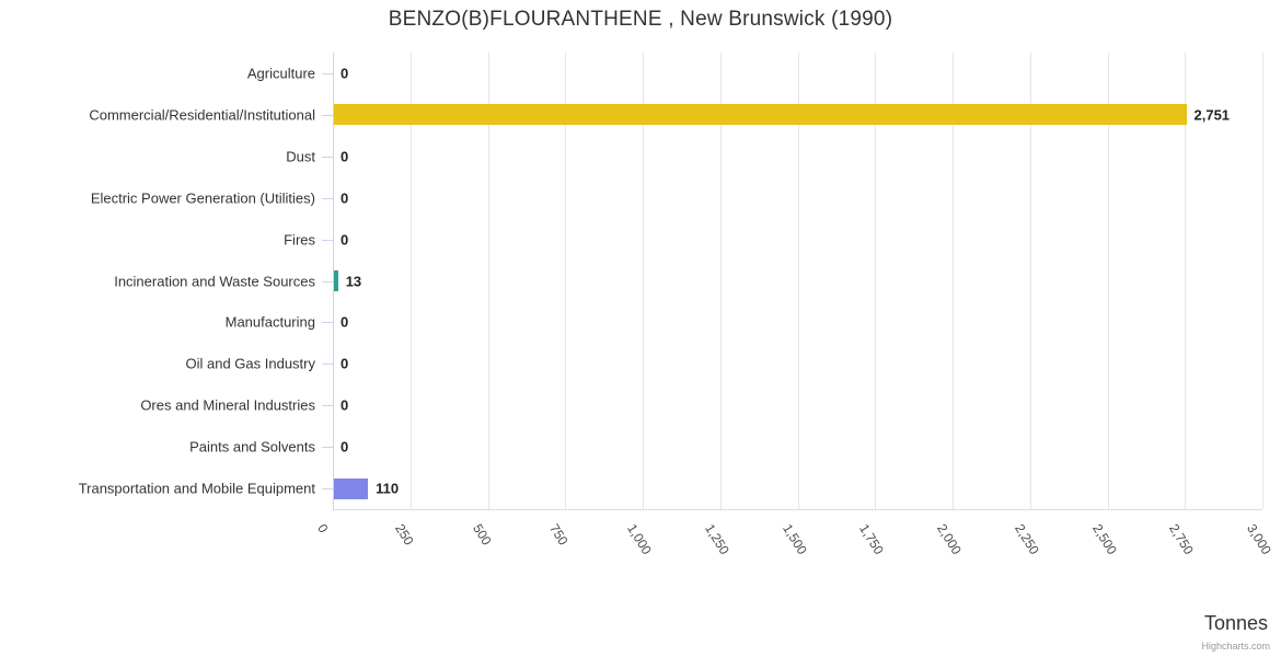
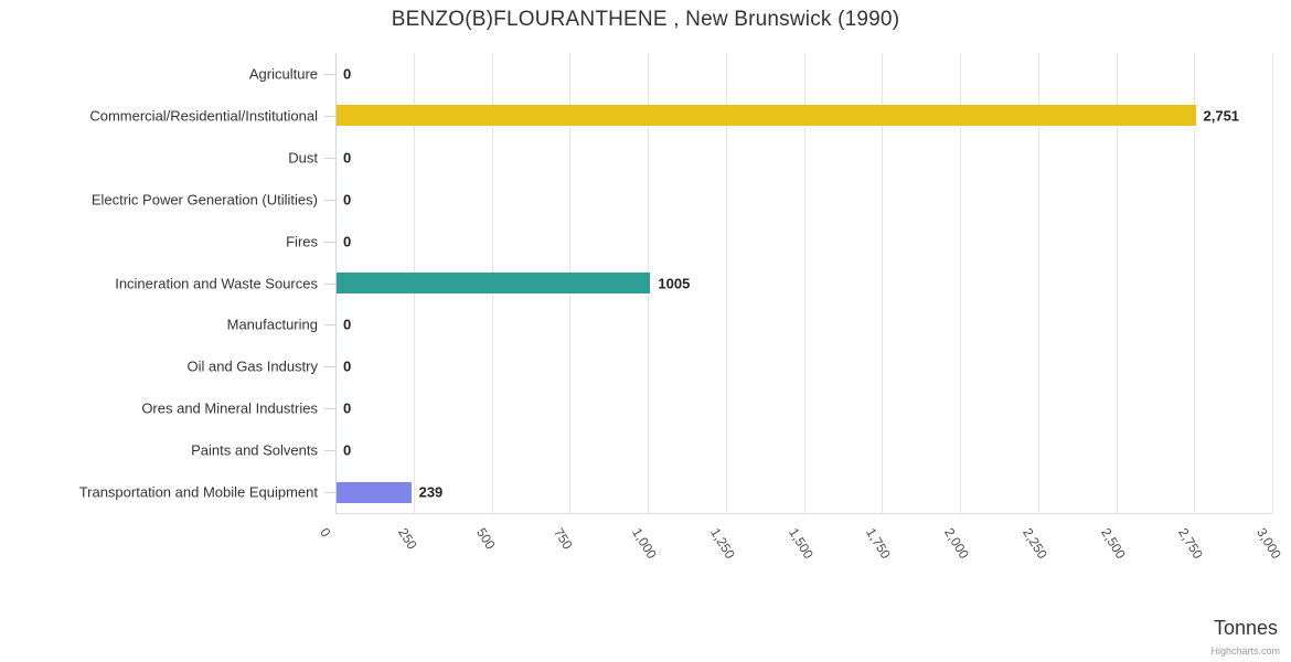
Incineration and Waste Sources: 13 -> 1005
Transportation and Mobile Equipment: 110 -> 239
